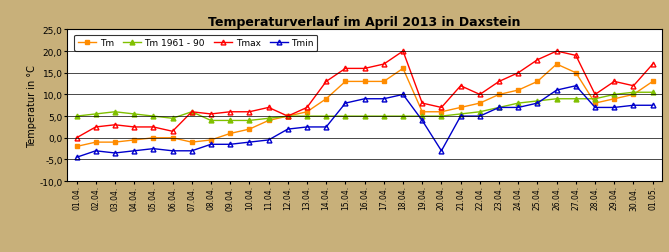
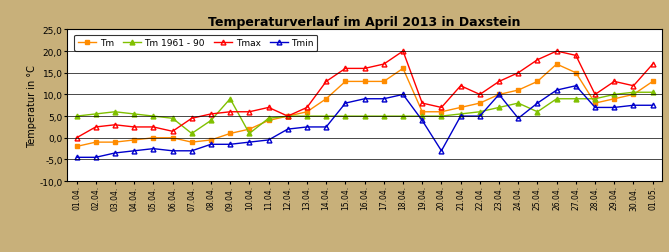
Tmin/02.04.: -3,0 -> -4,5
Tm 1961 - 90/07.04.: 6,0 -> 1,0
Tmax/07.04.: 6,0 -> 4,5
Tm 1961 - 90/09.04.: 4,0 -> 9,0
Tm 1961 - 90/10.04.: 4,0 -> 1,0
Tmin/23.04.: 7,0 -> 10,0
Tmin/24.04.: 7,0 -> 4,5
Tm 1961 - 90/25.04.: 8,5 -> 6,0
